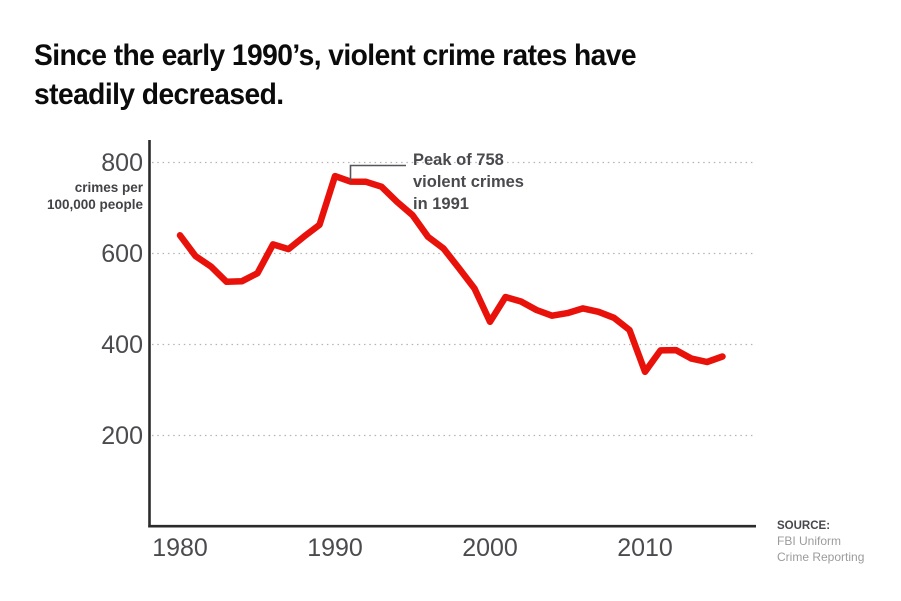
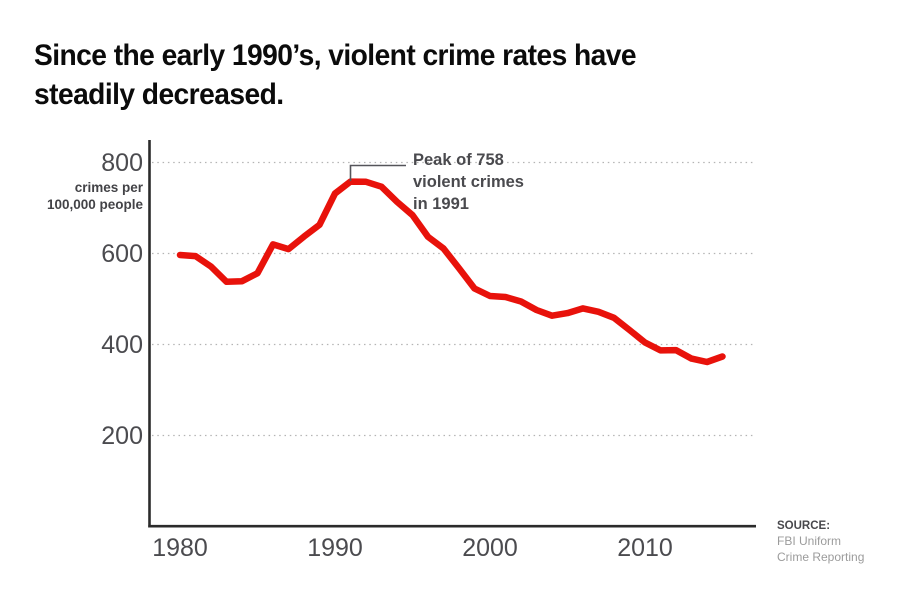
1980: 640 -> 600
1990: 770 -> 730
2000: 450 -> 510
2010: 340 -> 400
